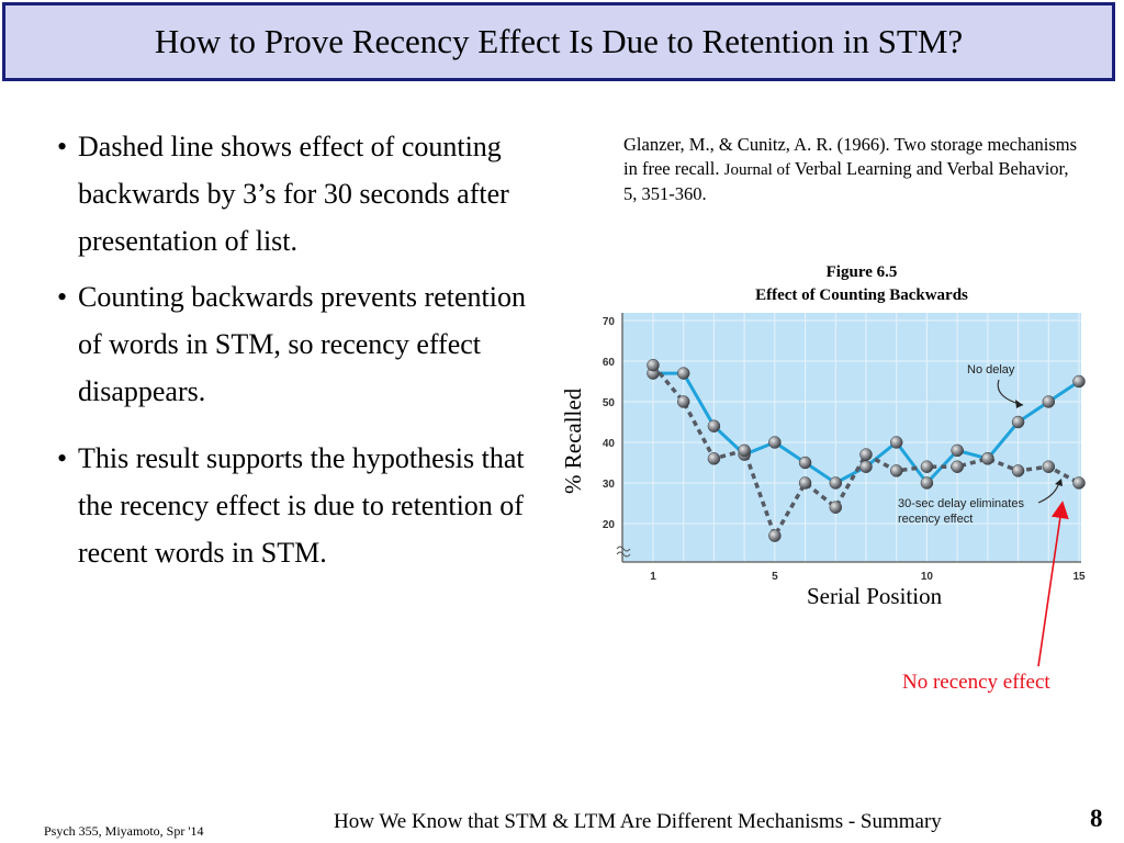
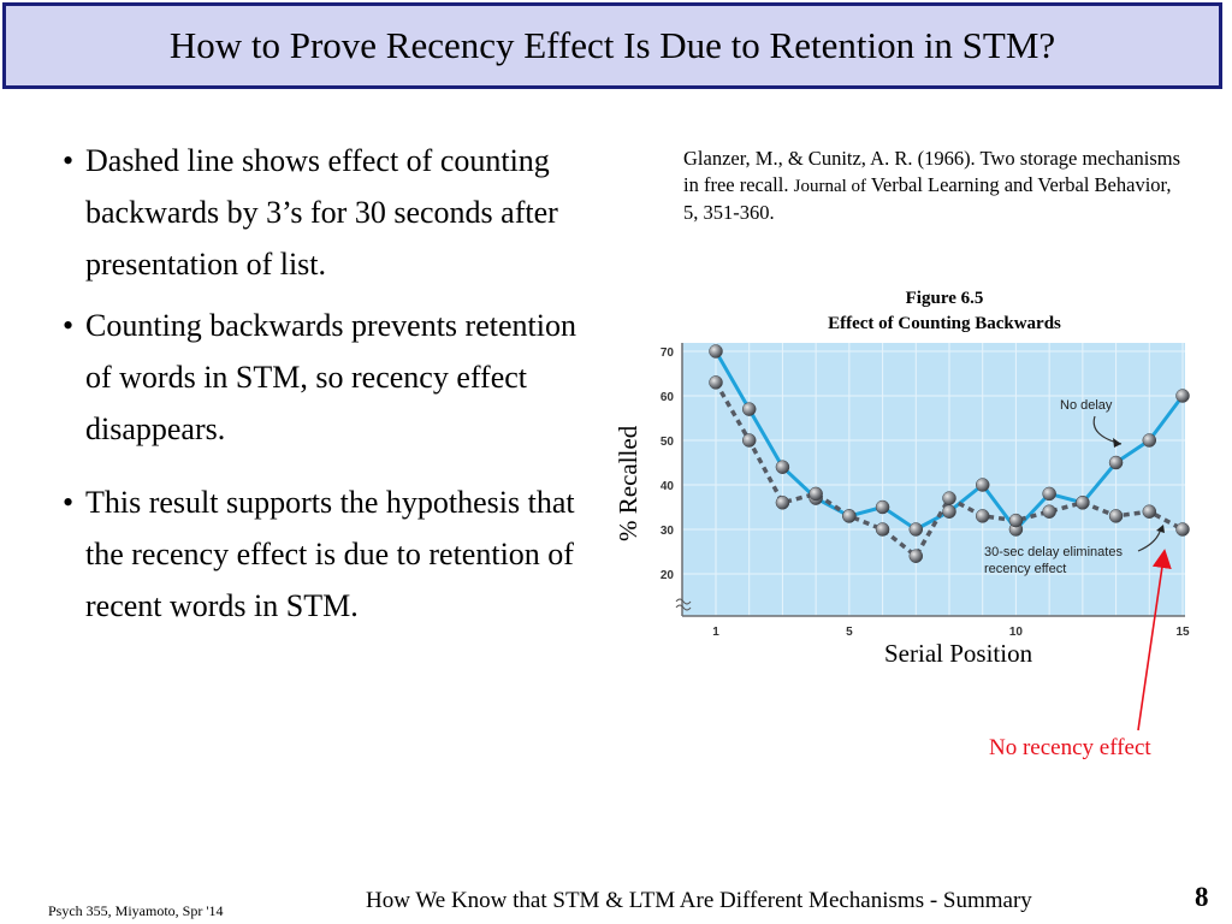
No delay/1: 57 -> 70
30-sec delay eliminates recency effect/1: 59 -> 63
No delay/5: 40 -> 33
30-sec delay eliminates recency effect/5: 17 -> 33
30-sec delay eliminates recency effect/10: 34 -> 32
No delay/15: 55 -> 60
